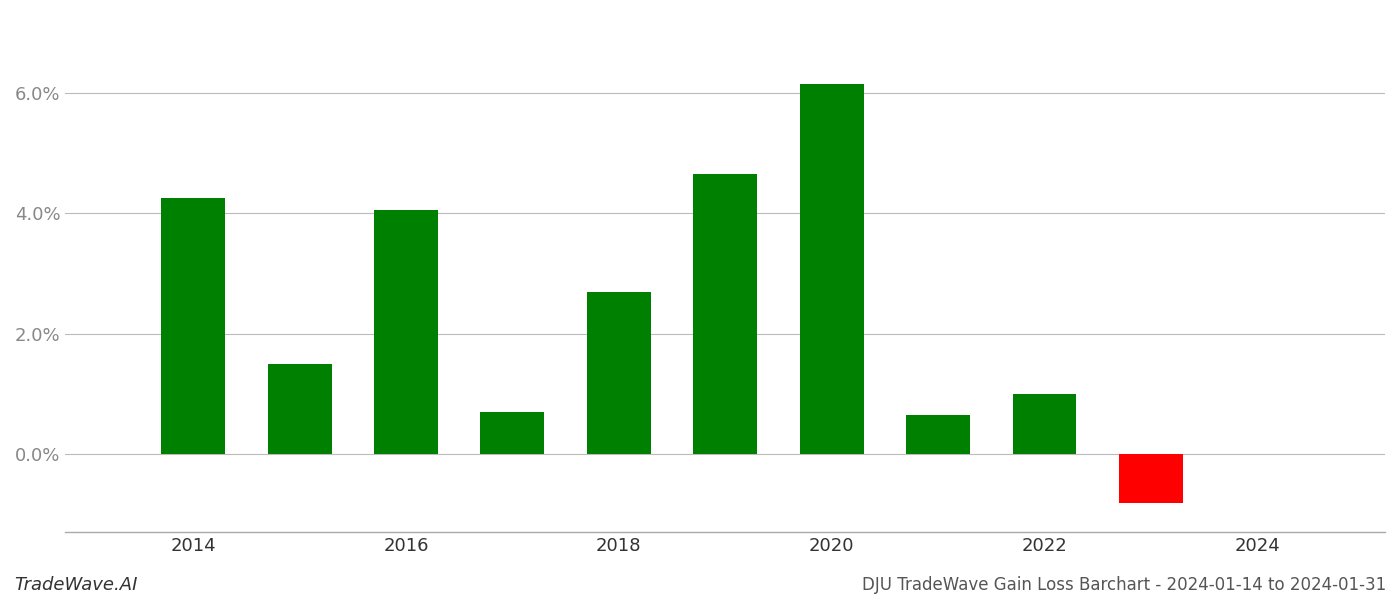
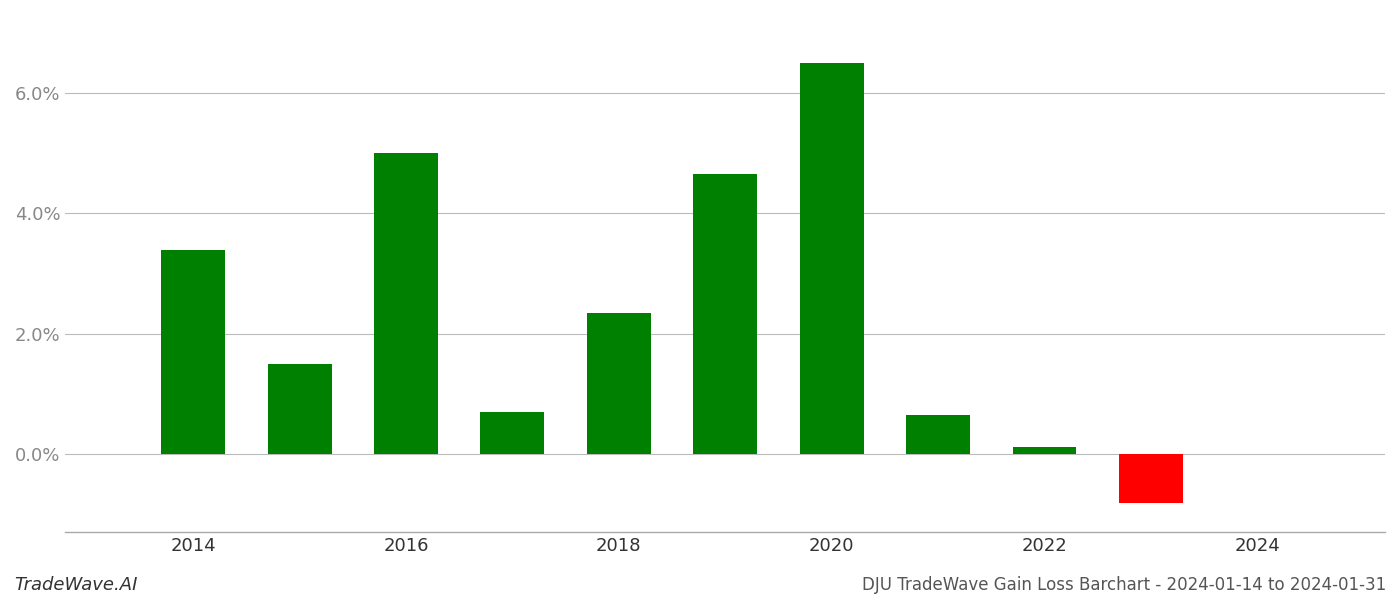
2014: 4.26% -> 3.40%
2016: 4.06% -> 5.00%
2018: 2.70% -> 2.35%
2020: 6.16% -> 6.50%
2022: 1.00% -> 0.12%
